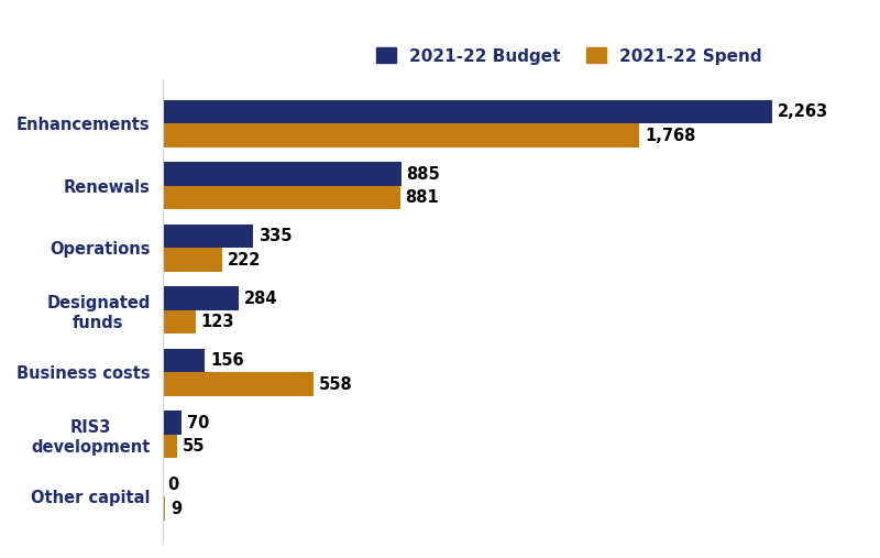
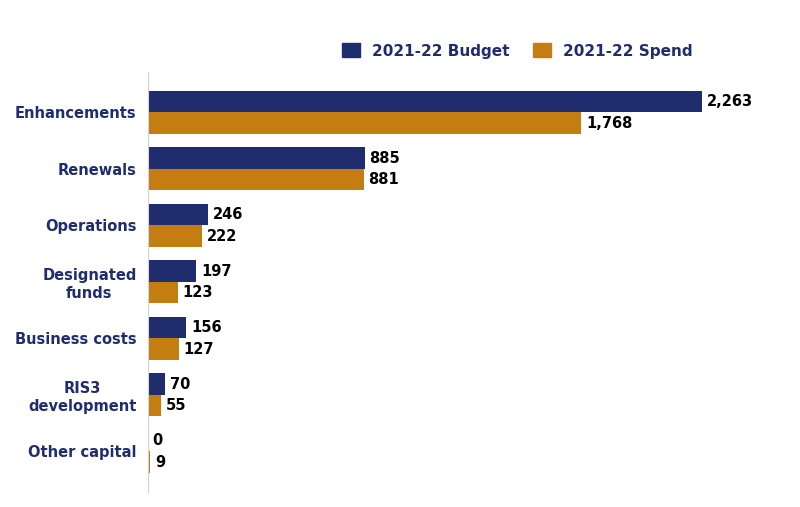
2021-22 Budget/Operations: 335 -> 246
2021-22 Budget/Designated funds: 284 -> 197
2021-22 Spend/Business costs: 558 -> 127
